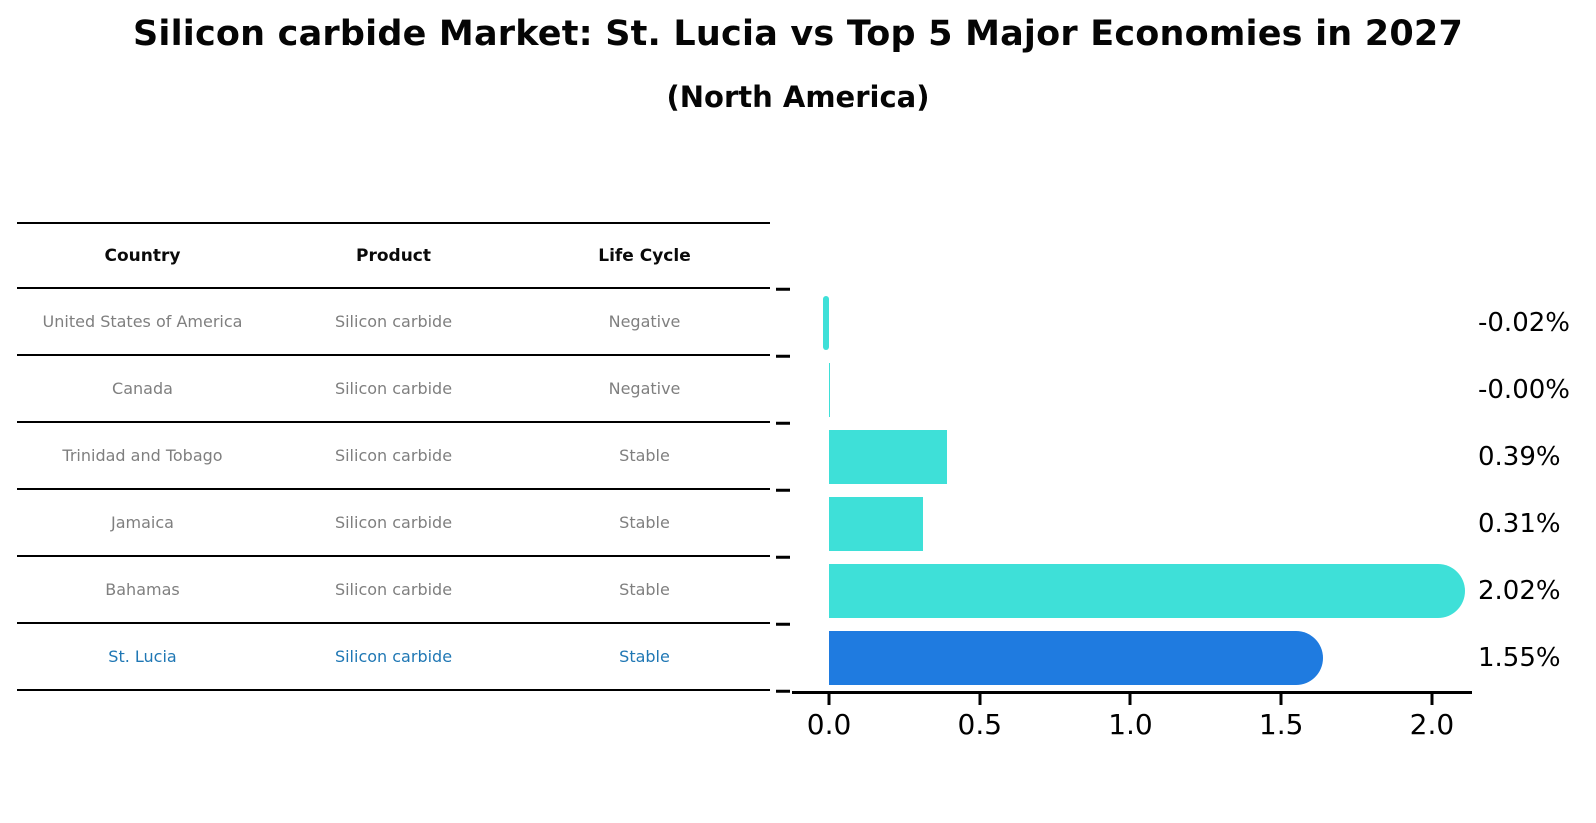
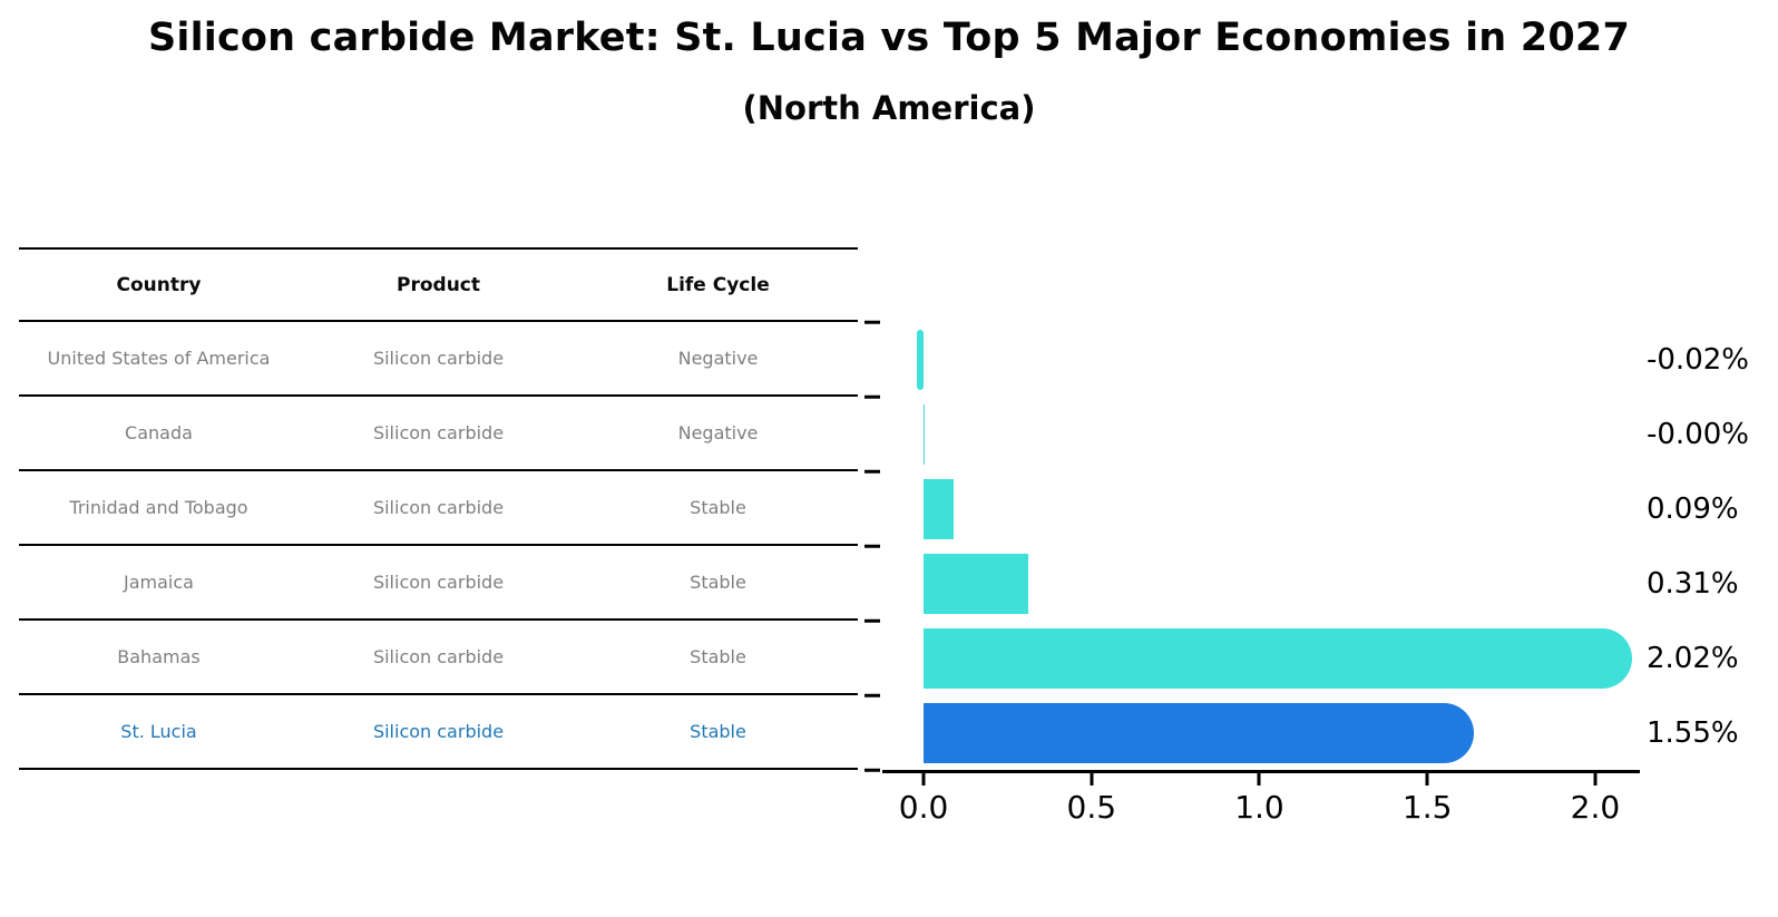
Trinidad and Tobago: 0.39% -> 0.09%
